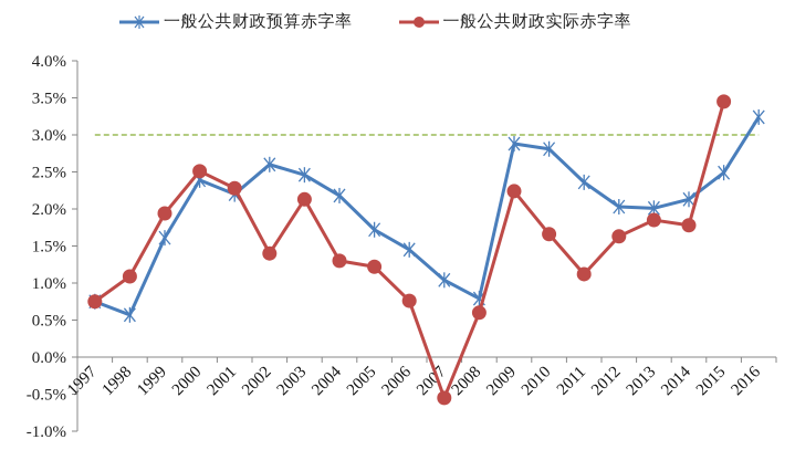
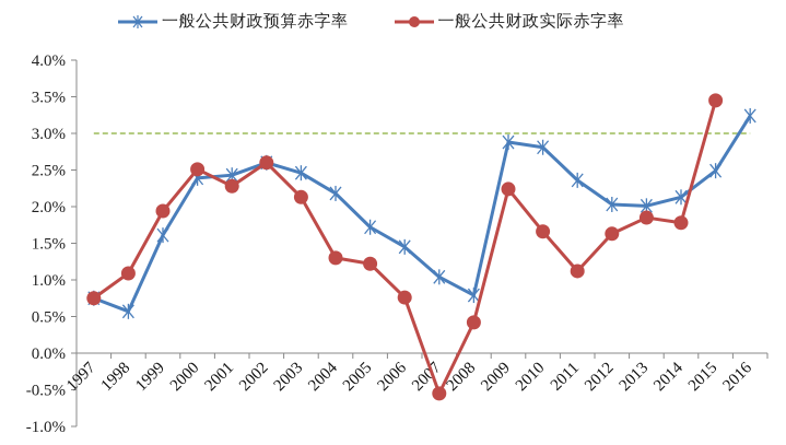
一般公共财政预算赤字率/2001: 2.2% -> 2.4%
一般公共财政实际赤字率/2002: 1.4% -> 2.6%
一般公共财政实际赤字率/2008: 0.6% -> 0.4%
